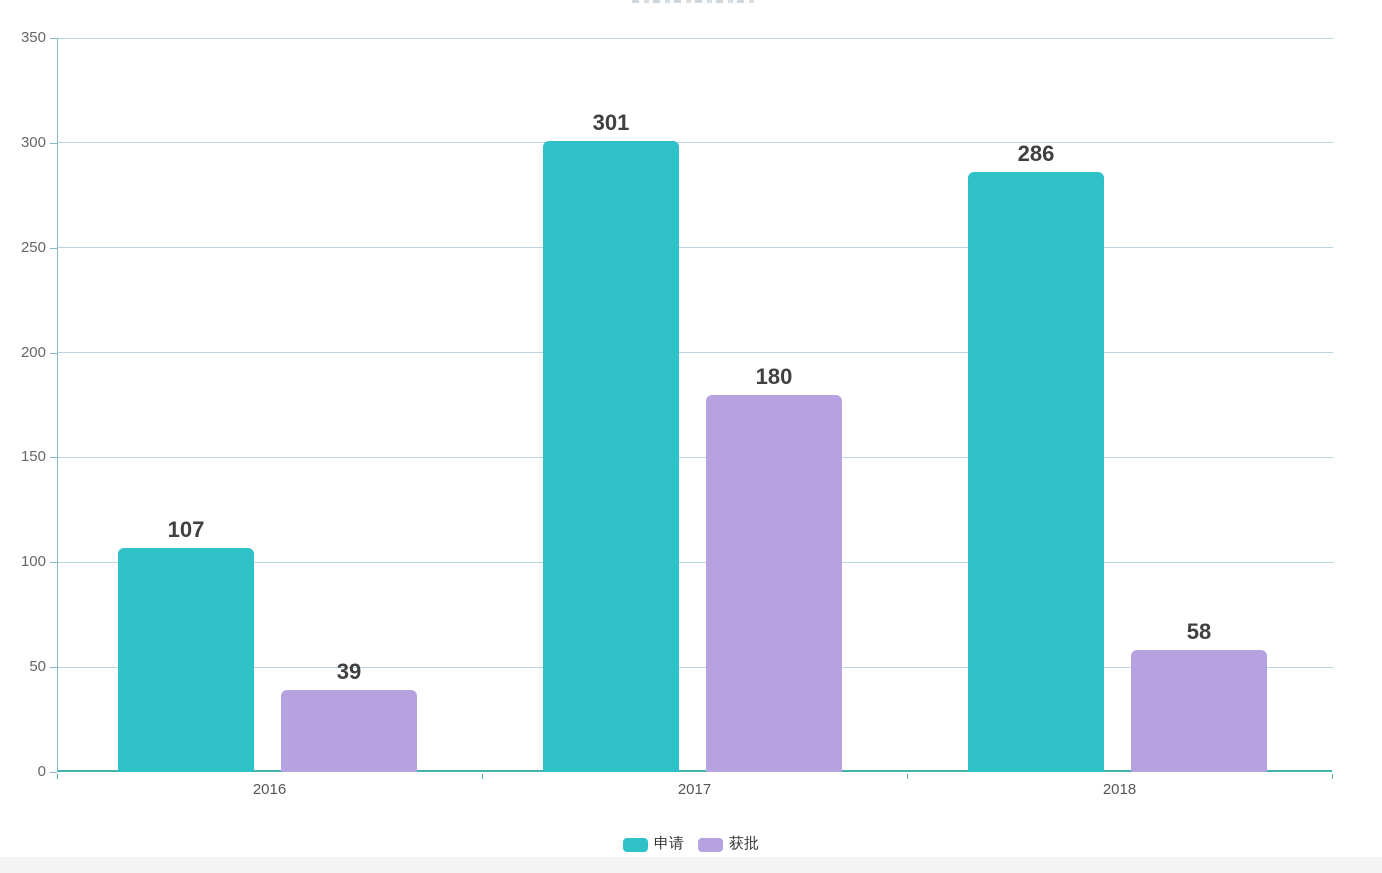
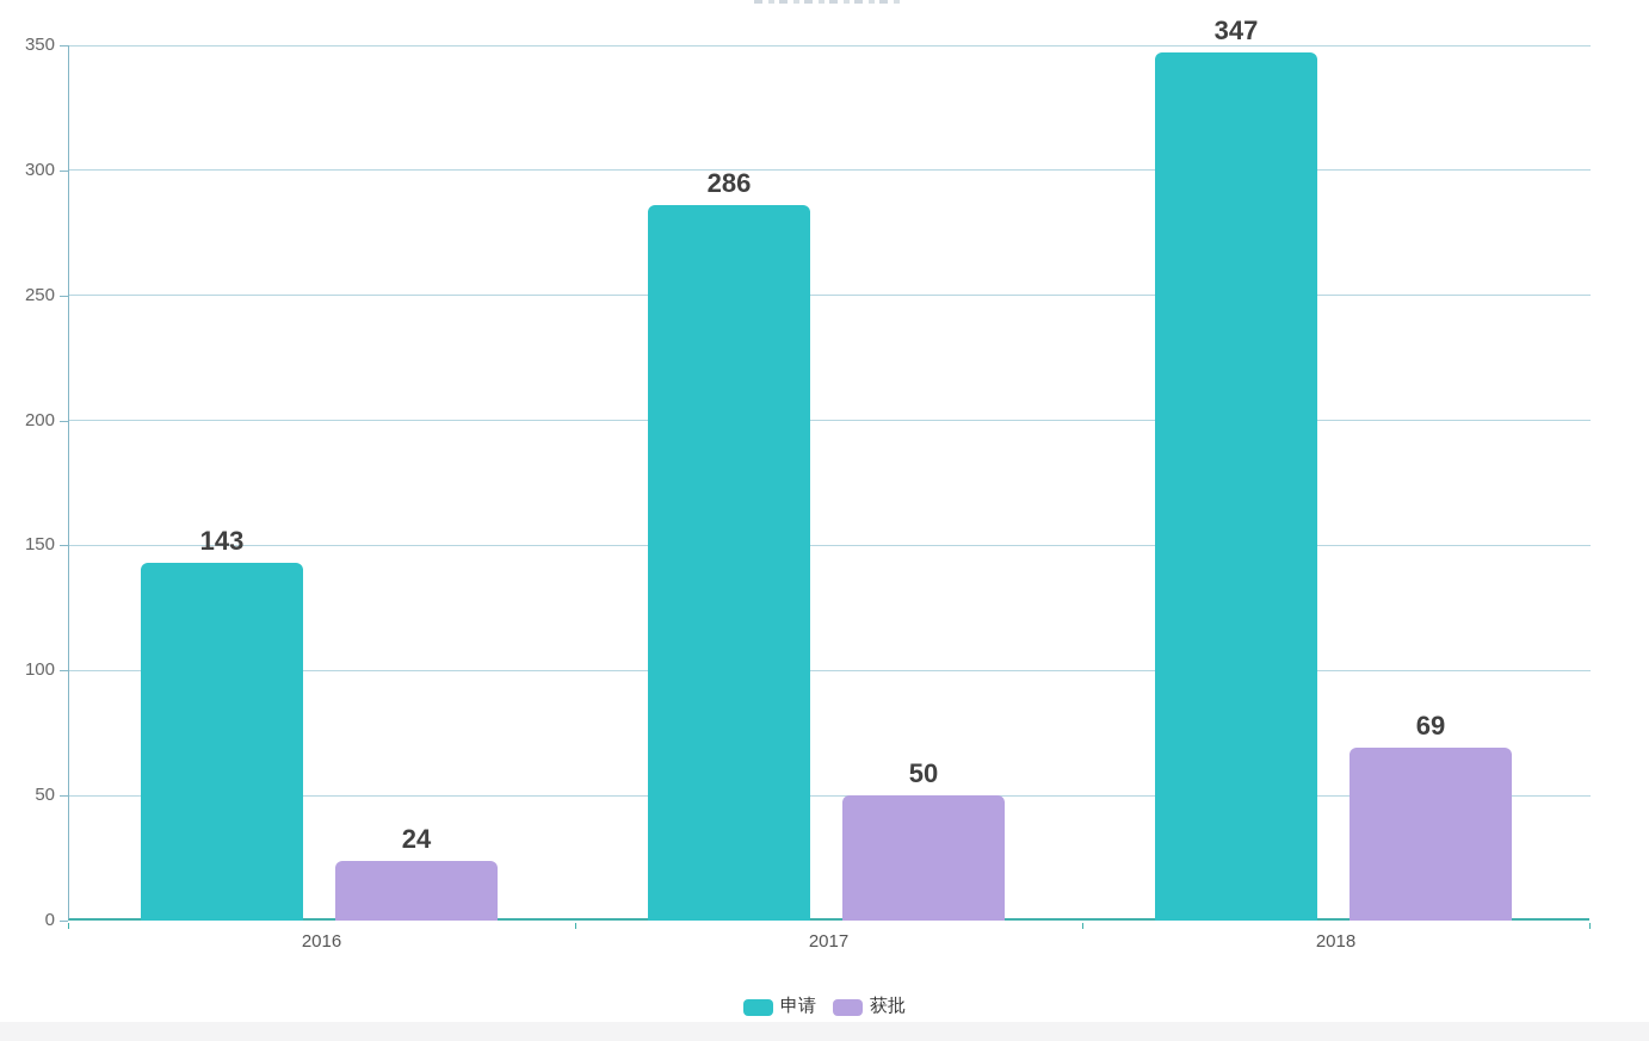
申请/2016: 107 -> 143
获批/2016: 39 -> 24
申请/2017: 301 -> 286
获批/2017: 180 -> 50
申请/2018: 286 -> 347
获批/2018: 58 -> 69
